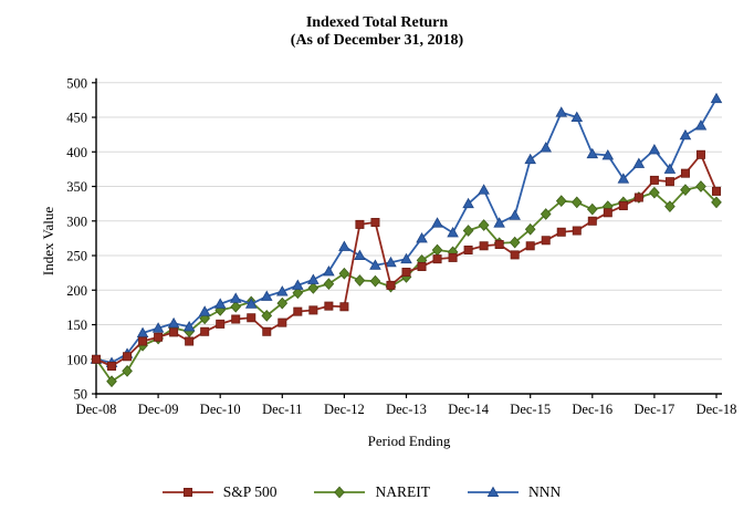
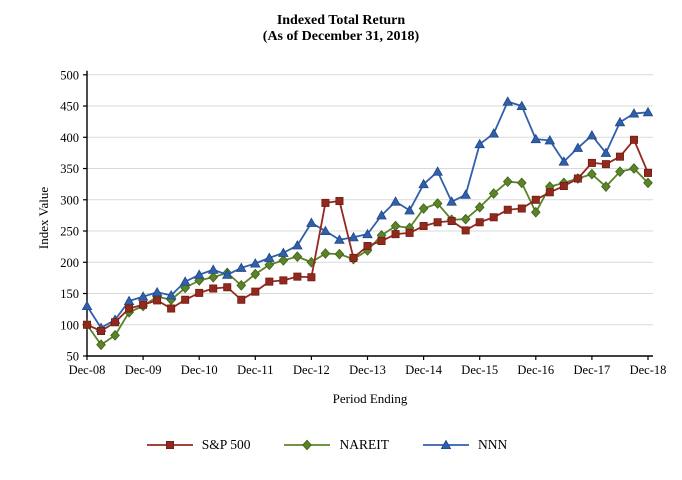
NNN/Dec-08: 100 -> 130
NAREIT/Dec-12: 220 -> 200
NAREIT/Dec-16: 320 -> 280
NNN/Dec-18: 480 -> 440
